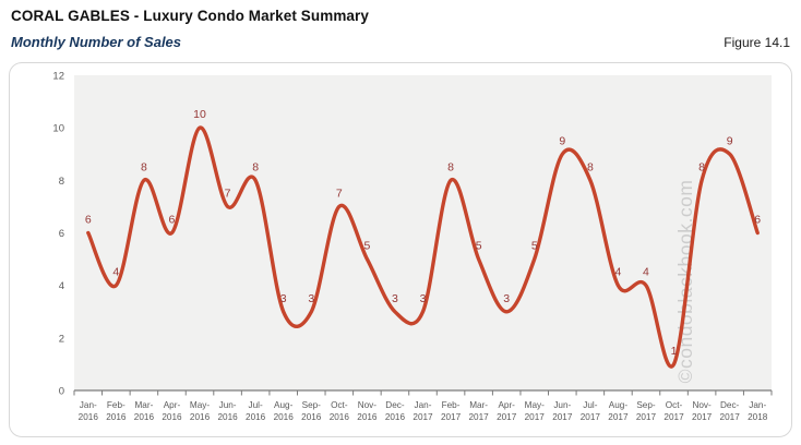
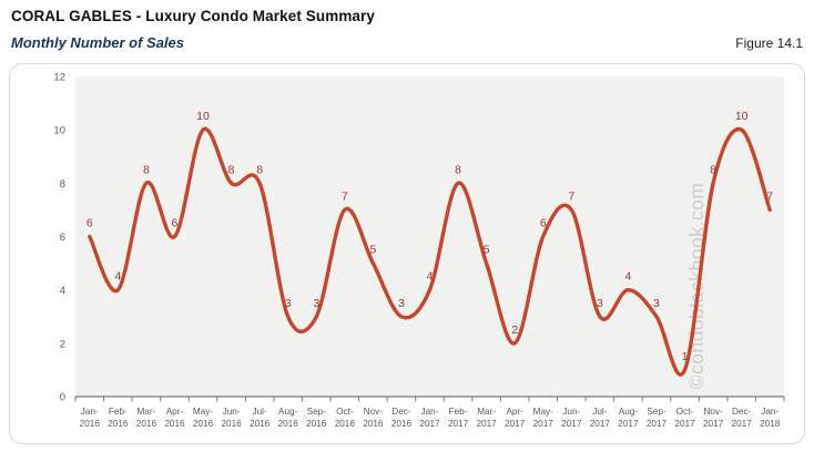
Jun-2016: 7 -> 8
Jan-2017: 3 -> 4
Apr-2017: 3 -> 2
May-2017: 5 -> 6
Jun-2017: 9 -> 7
Jul-2017: 8 -> 3
Sep-2017: 4 -> 3
Dec-2017: 9 -> 10
Jan-2018: 6 -> 7
